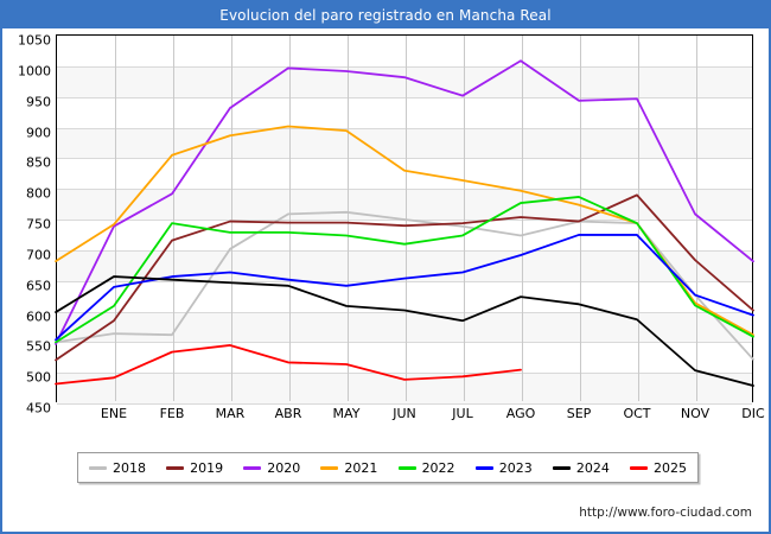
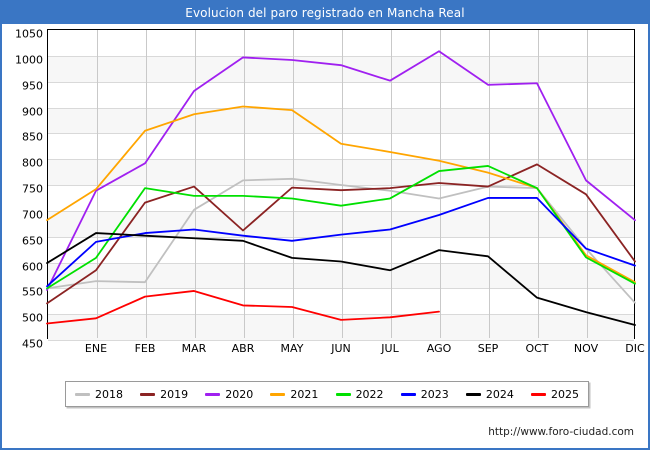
2019/ABR: 740 -> 660
2024/OCT: 580 -> 530
2019/NOV: 680 -> 730
